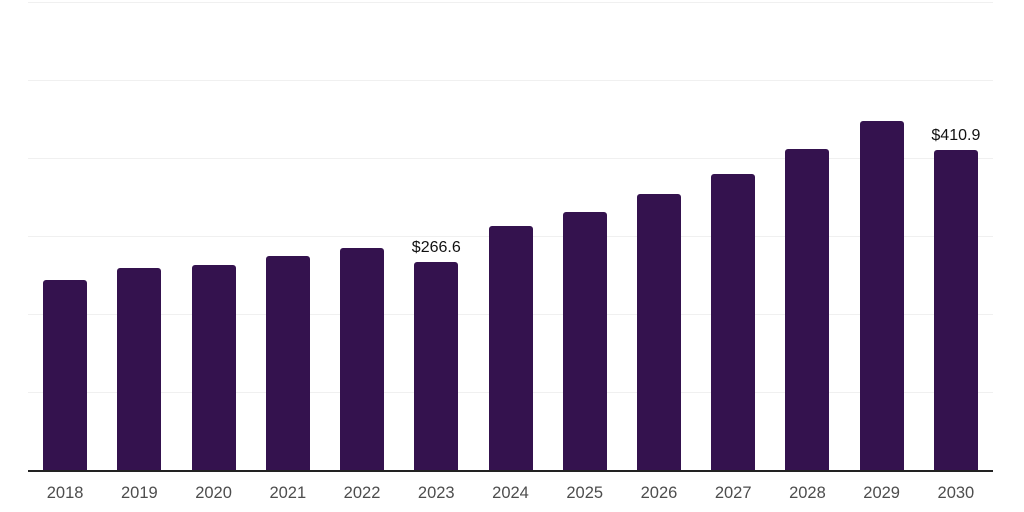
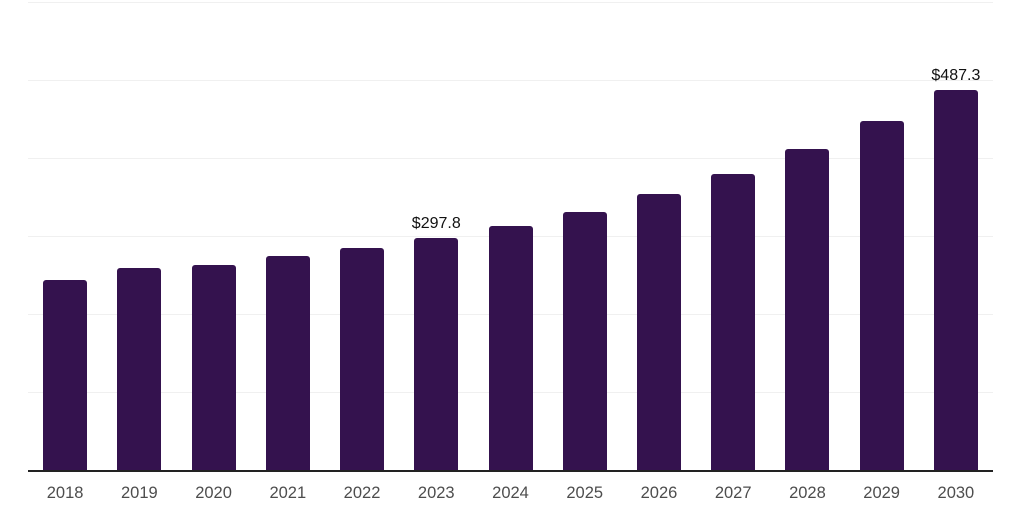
2023: $266.6 -> $297.8
2030: $410.9 -> $487.3
